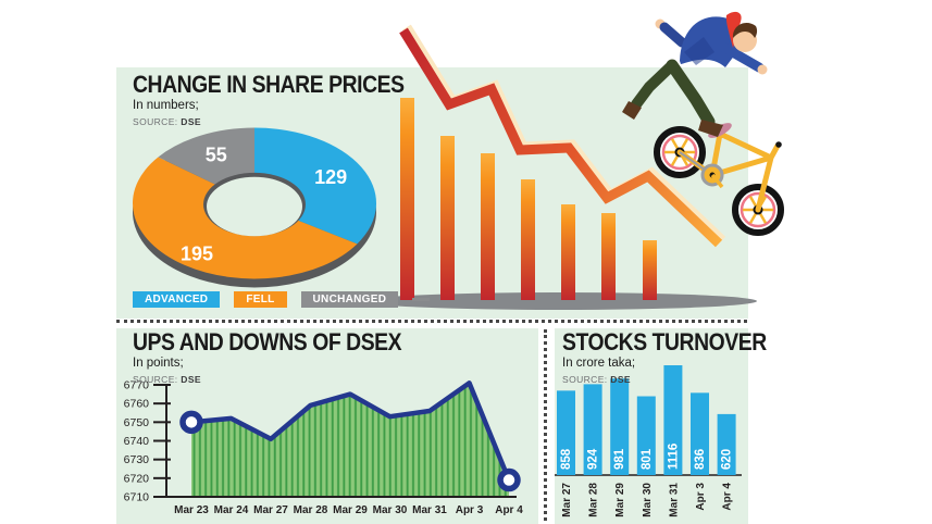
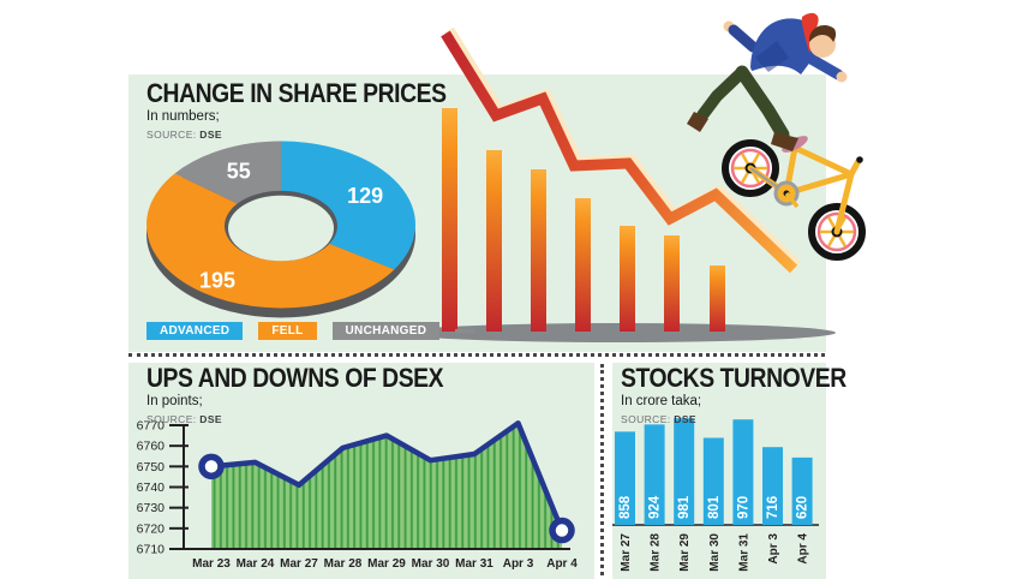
STOCKS TURNOVER/Mar 31: 1116 -> 970
STOCKS TURNOVER/Apr 3: 836 -> 716
